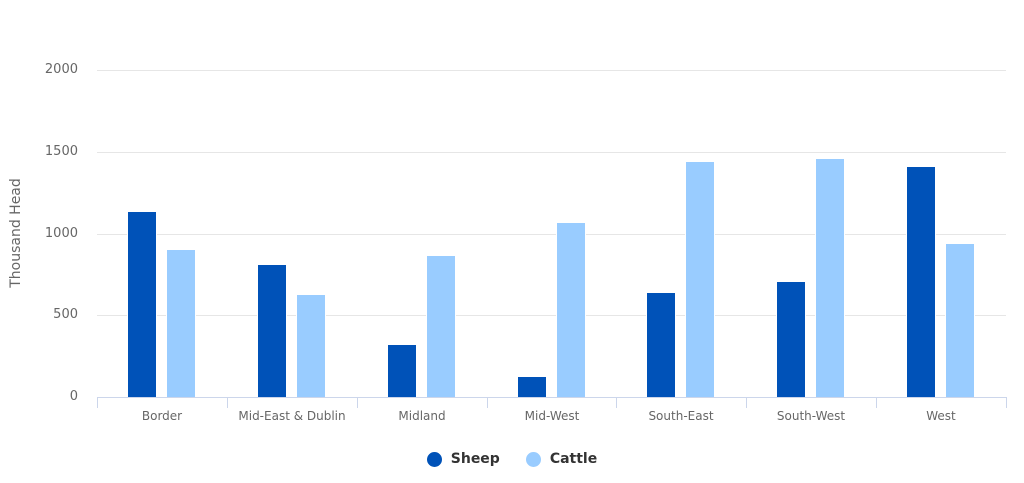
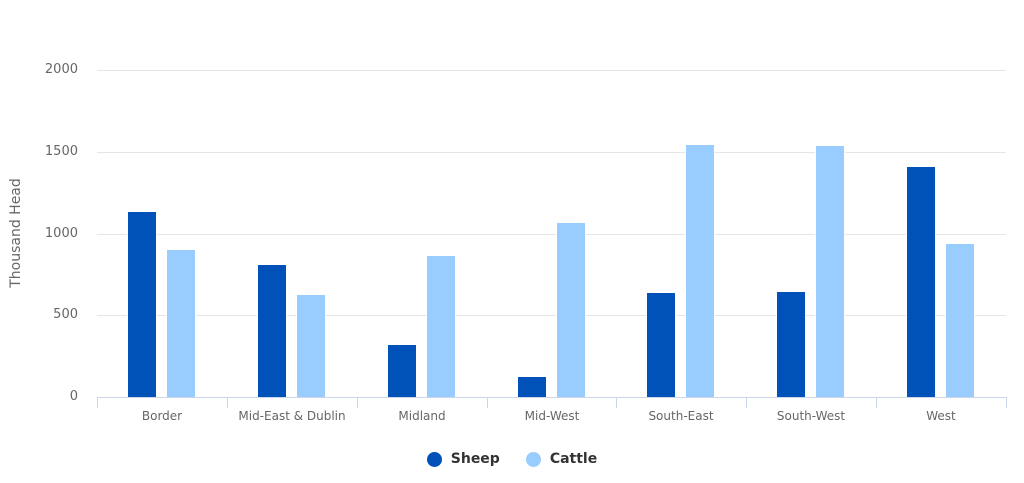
Cattle/South-East: 1440 -> 1550
Sheep/South-West: 710 -> 650
Cattle/South-West: 1460 -> 1540
